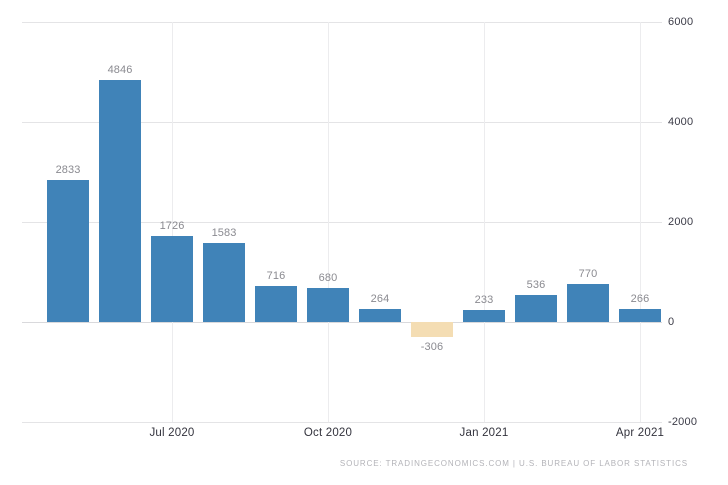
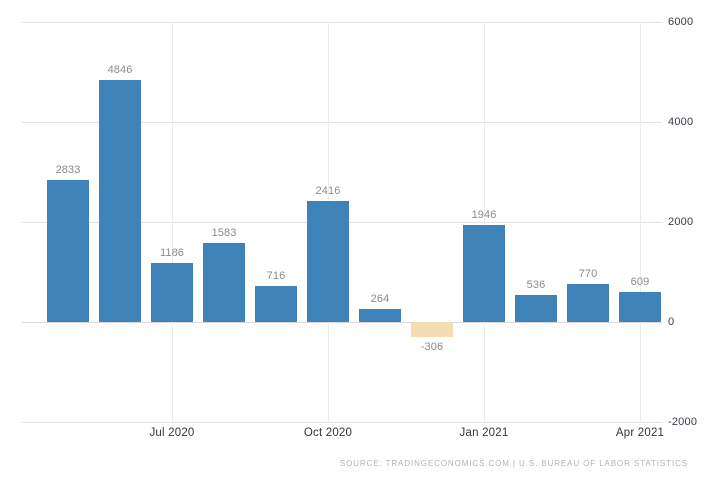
Jul 2020: 1726 -> 1186
Oct 2020: 680 -> 2416
Jan 2021: 233 -> 1946
Apr 2021: 266 -> 609
